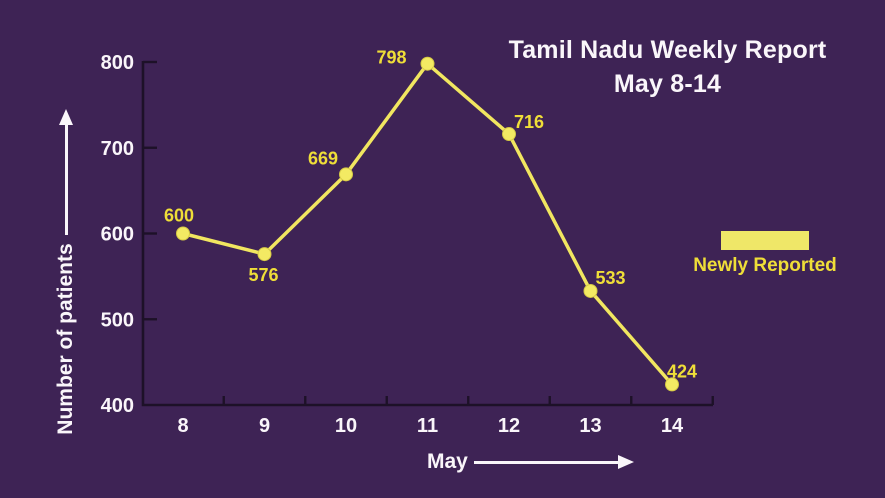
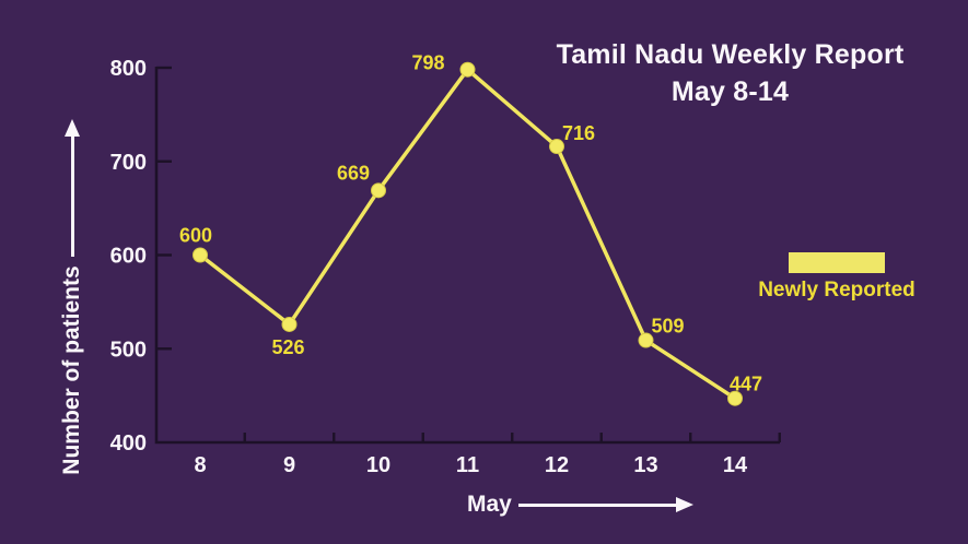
9: 576 -> 526
13: 533 -> 509
14: 424 -> 447
